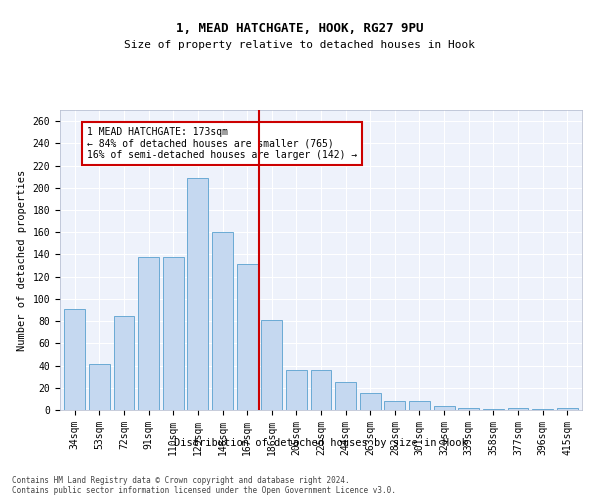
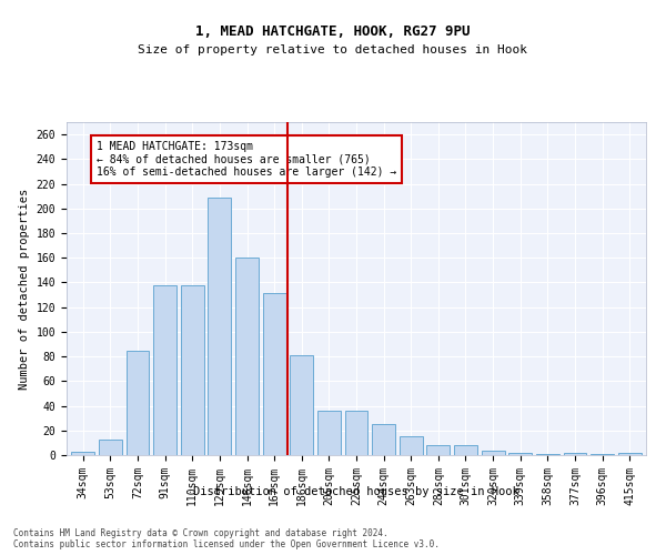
34sqm: 91 -> 3
53sqm: 41 -> 13
